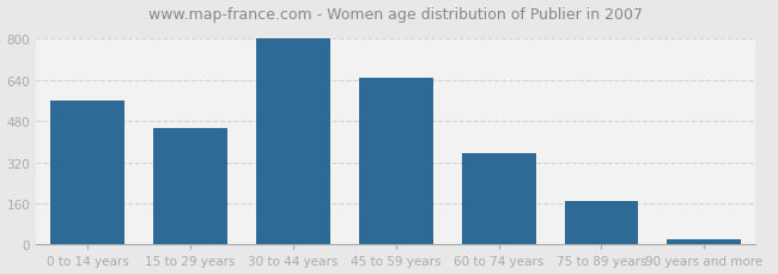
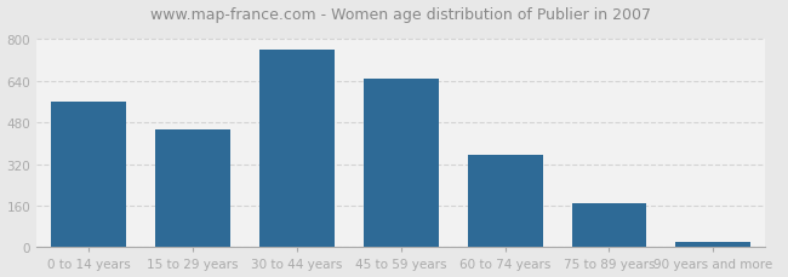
30 to 44 years: 800 -> 760
